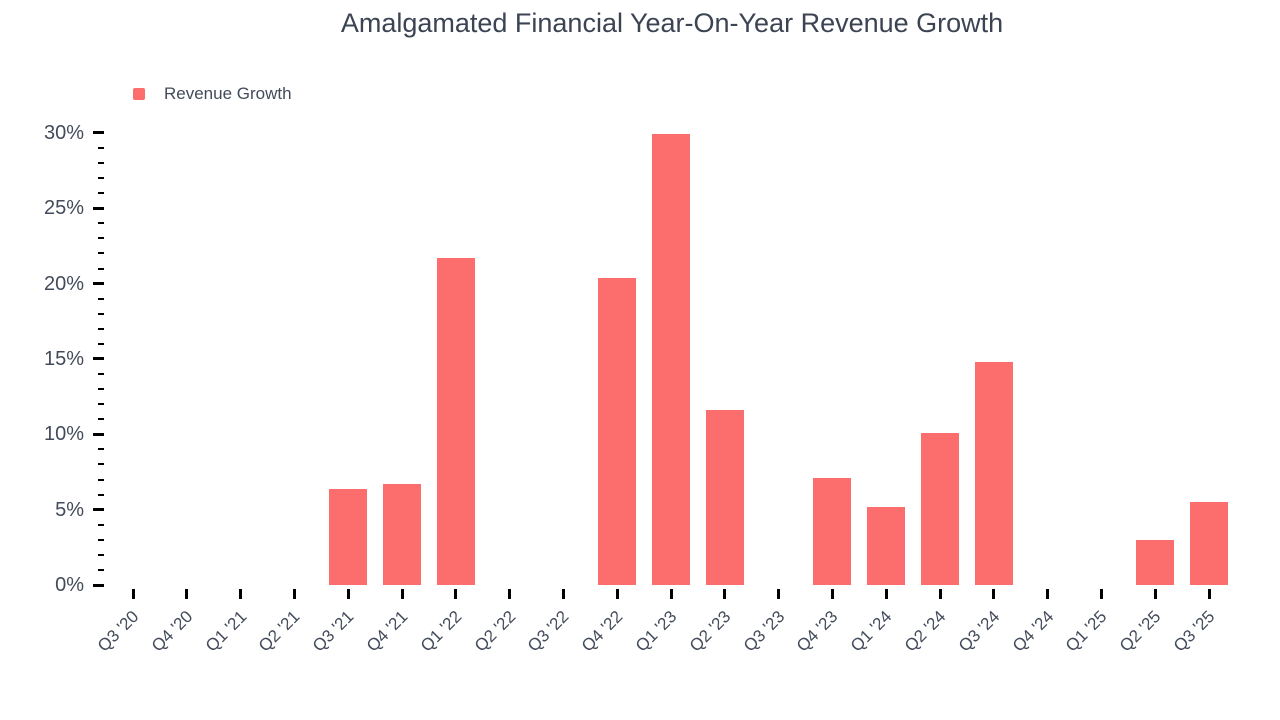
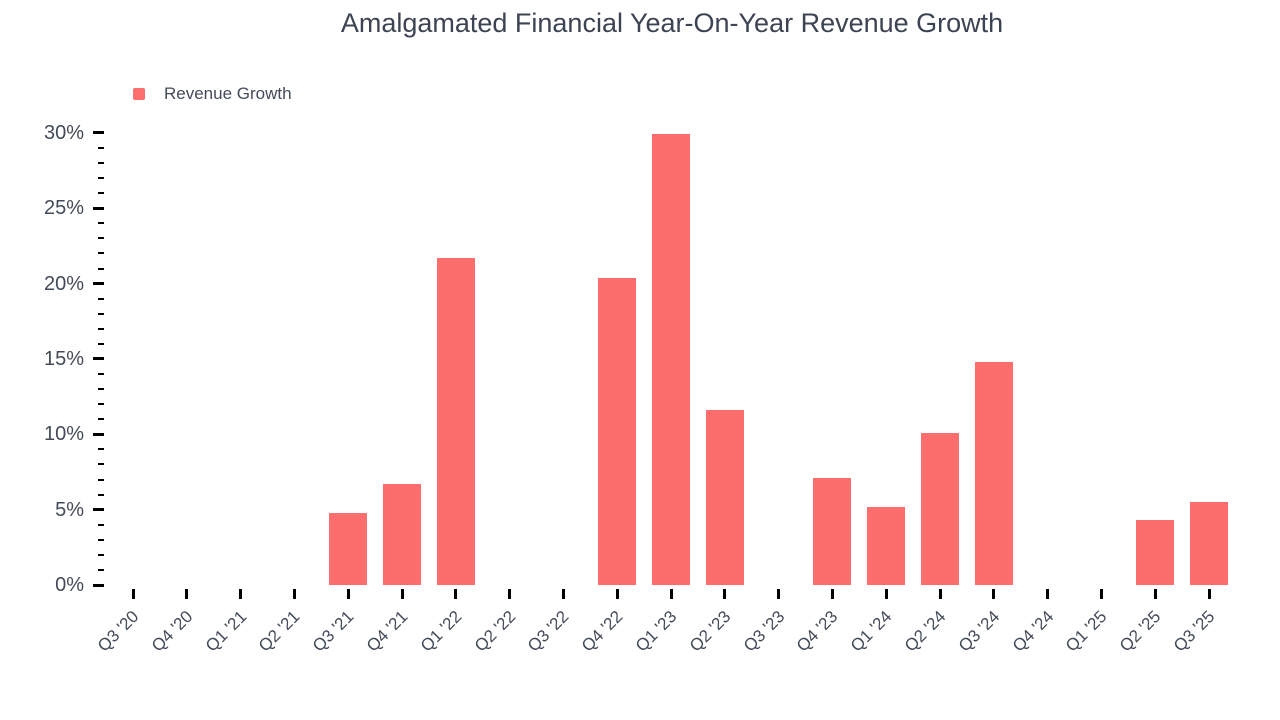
Q3 '21: 6.4% -> 4.8%
Q2 '25: 3.0% -> 4.3%
